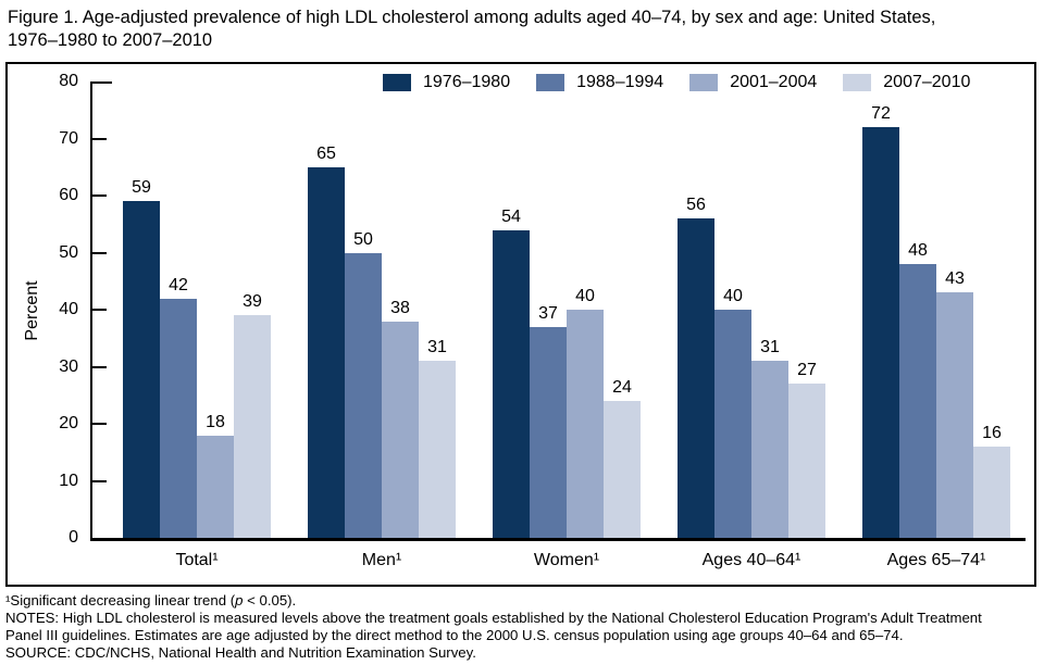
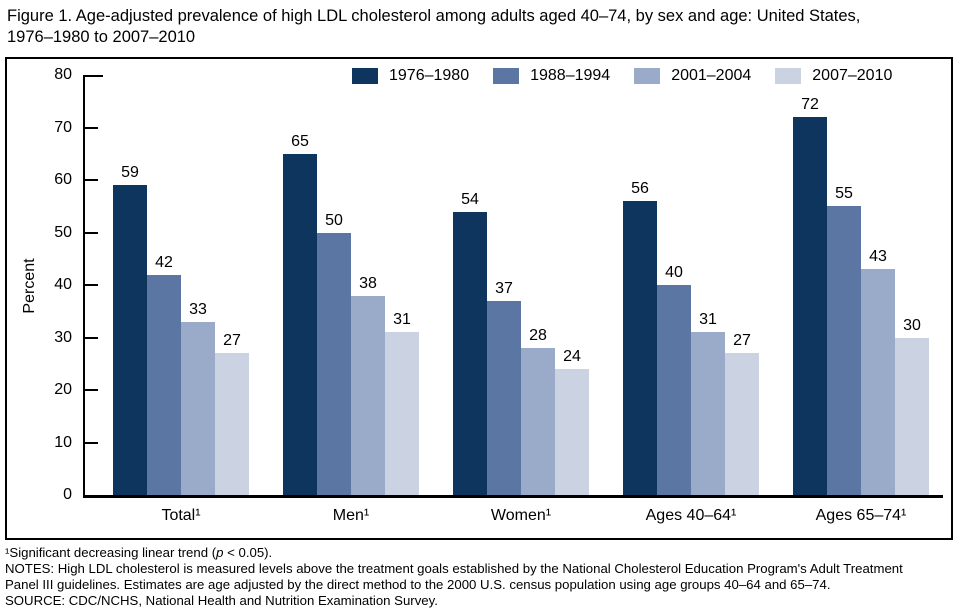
2001–2004/Total¹: 18 -> 33
2007–2010/Total¹: 39 -> 27
2001–2004/Women¹: 40 -> 28
1988–1994/Ages 65–74¹: 48 -> 55
2007–2010/Ages 65–74¹: 16 -> 30
